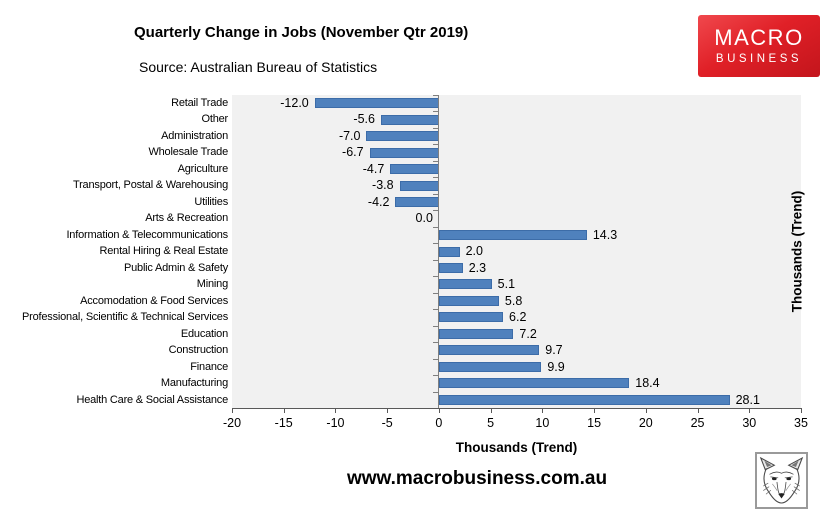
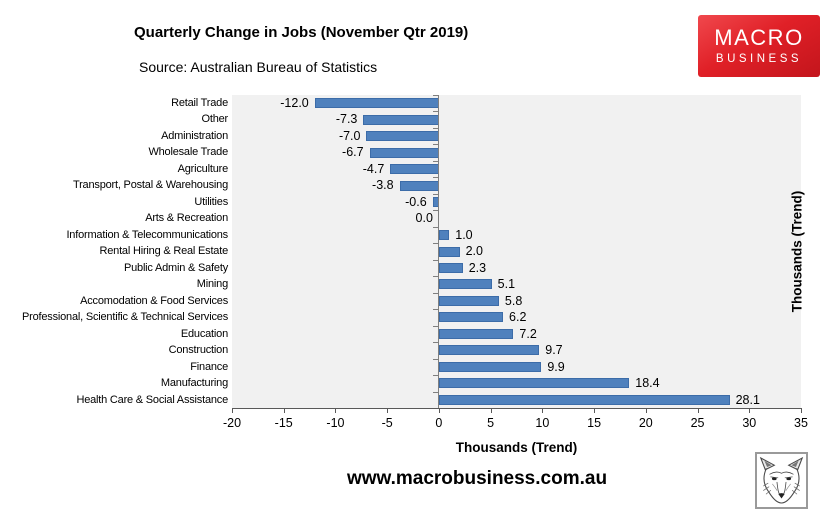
Other: -5.6 -> -7.3
Utilities: -4.2 -> -0.6
Information & Telecommunications: 14.3 -> 1.0
